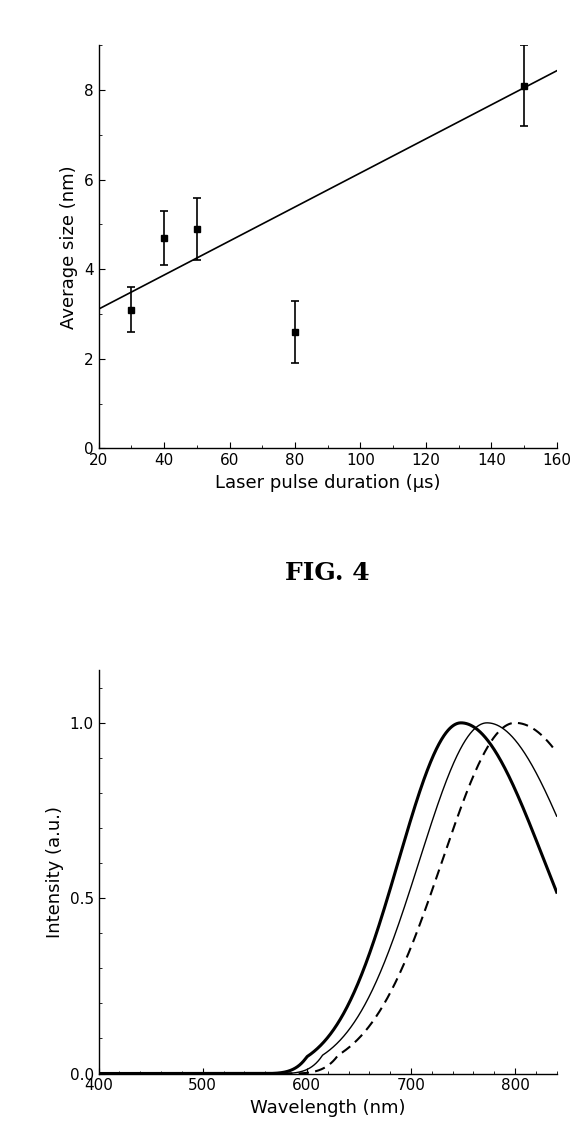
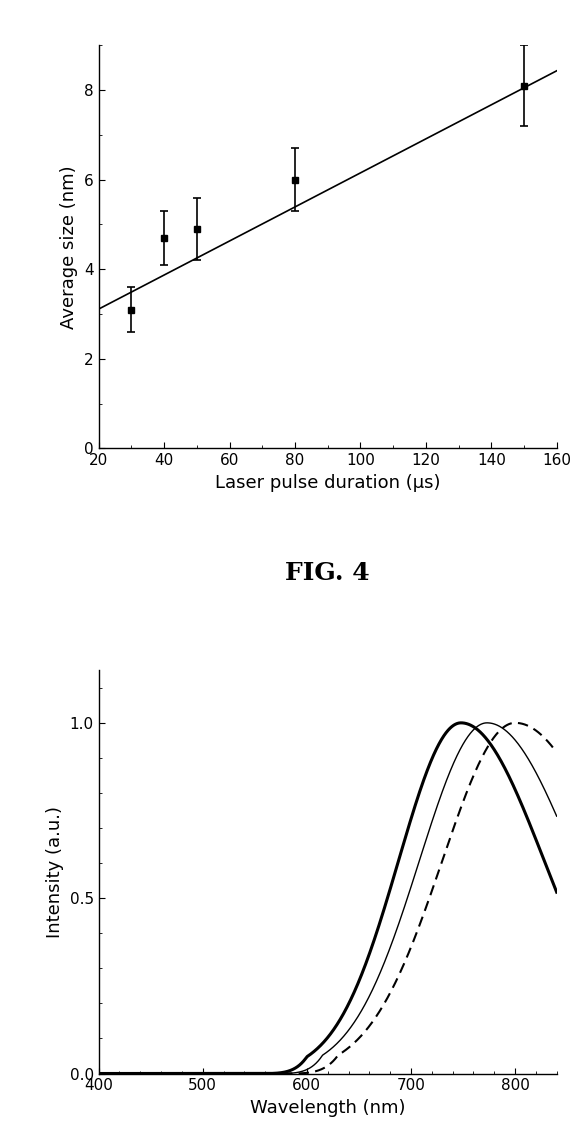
80: 2.6 -> 6.0
